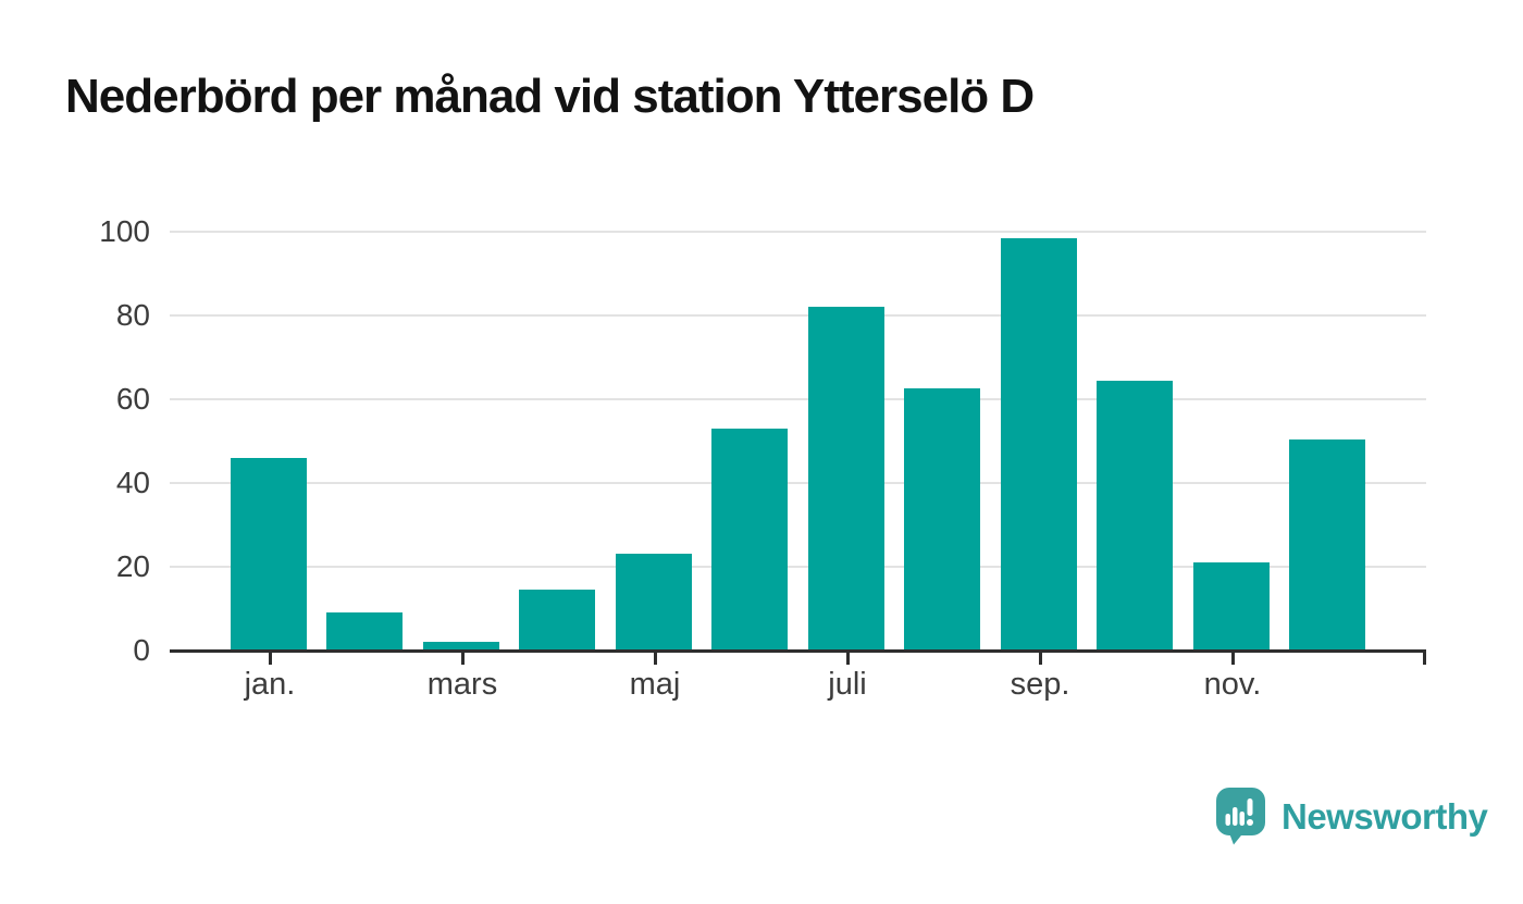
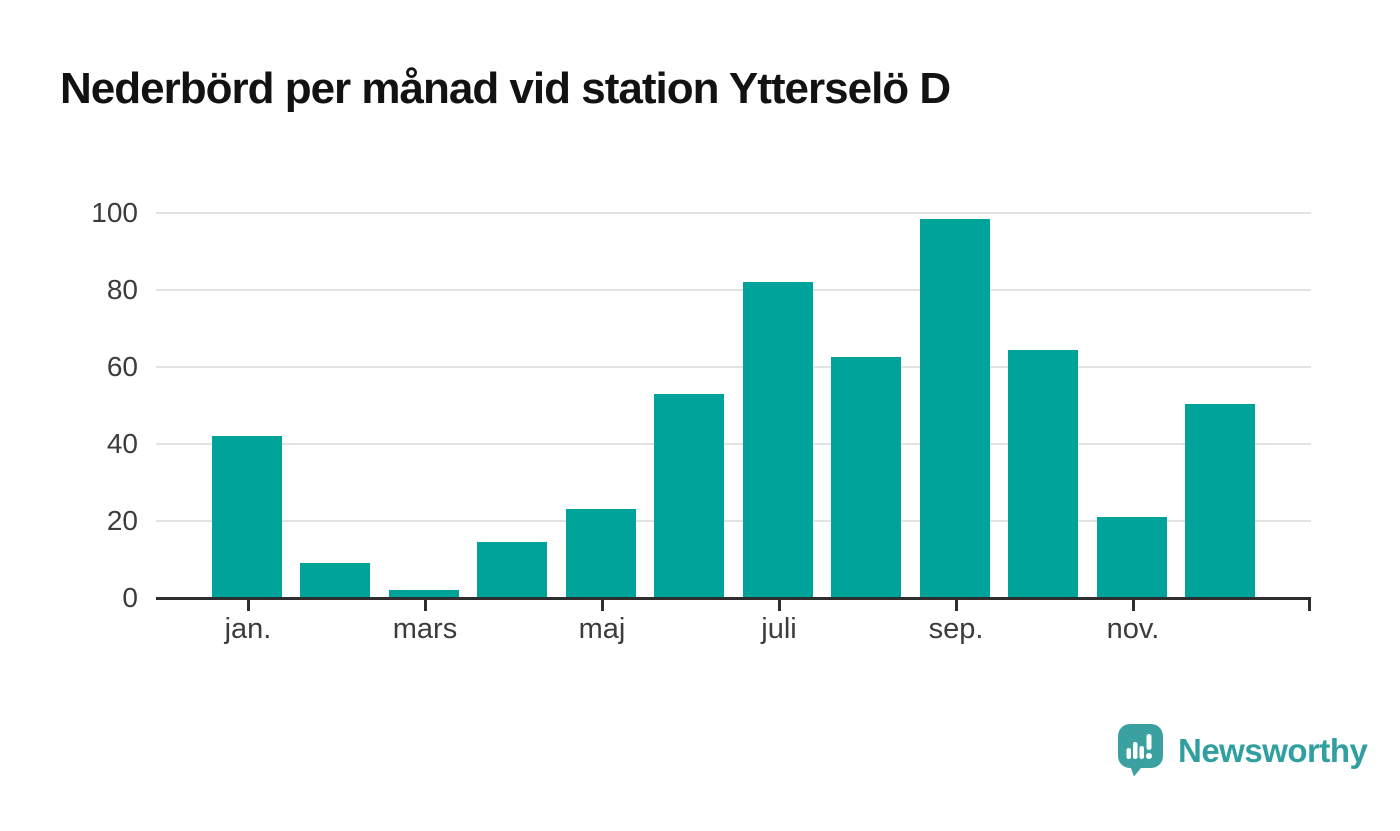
jan.: 46 -> 42
